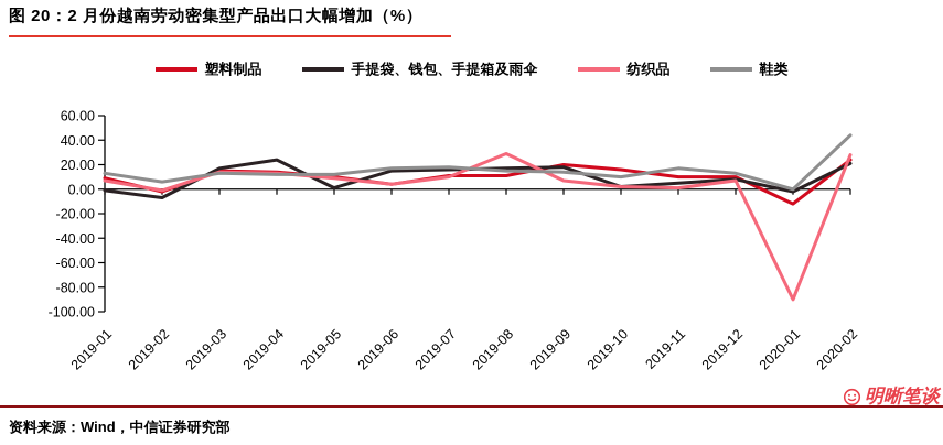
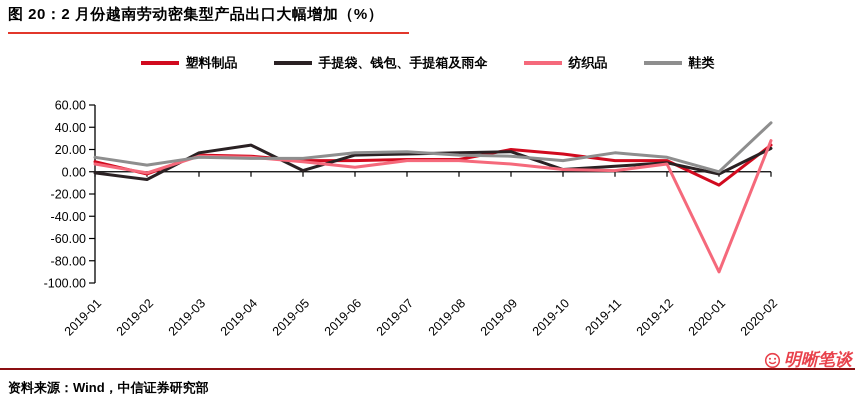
塑料制品/2019-06: 4 -> 10
纺织品/2019-08: 29 -> 10
